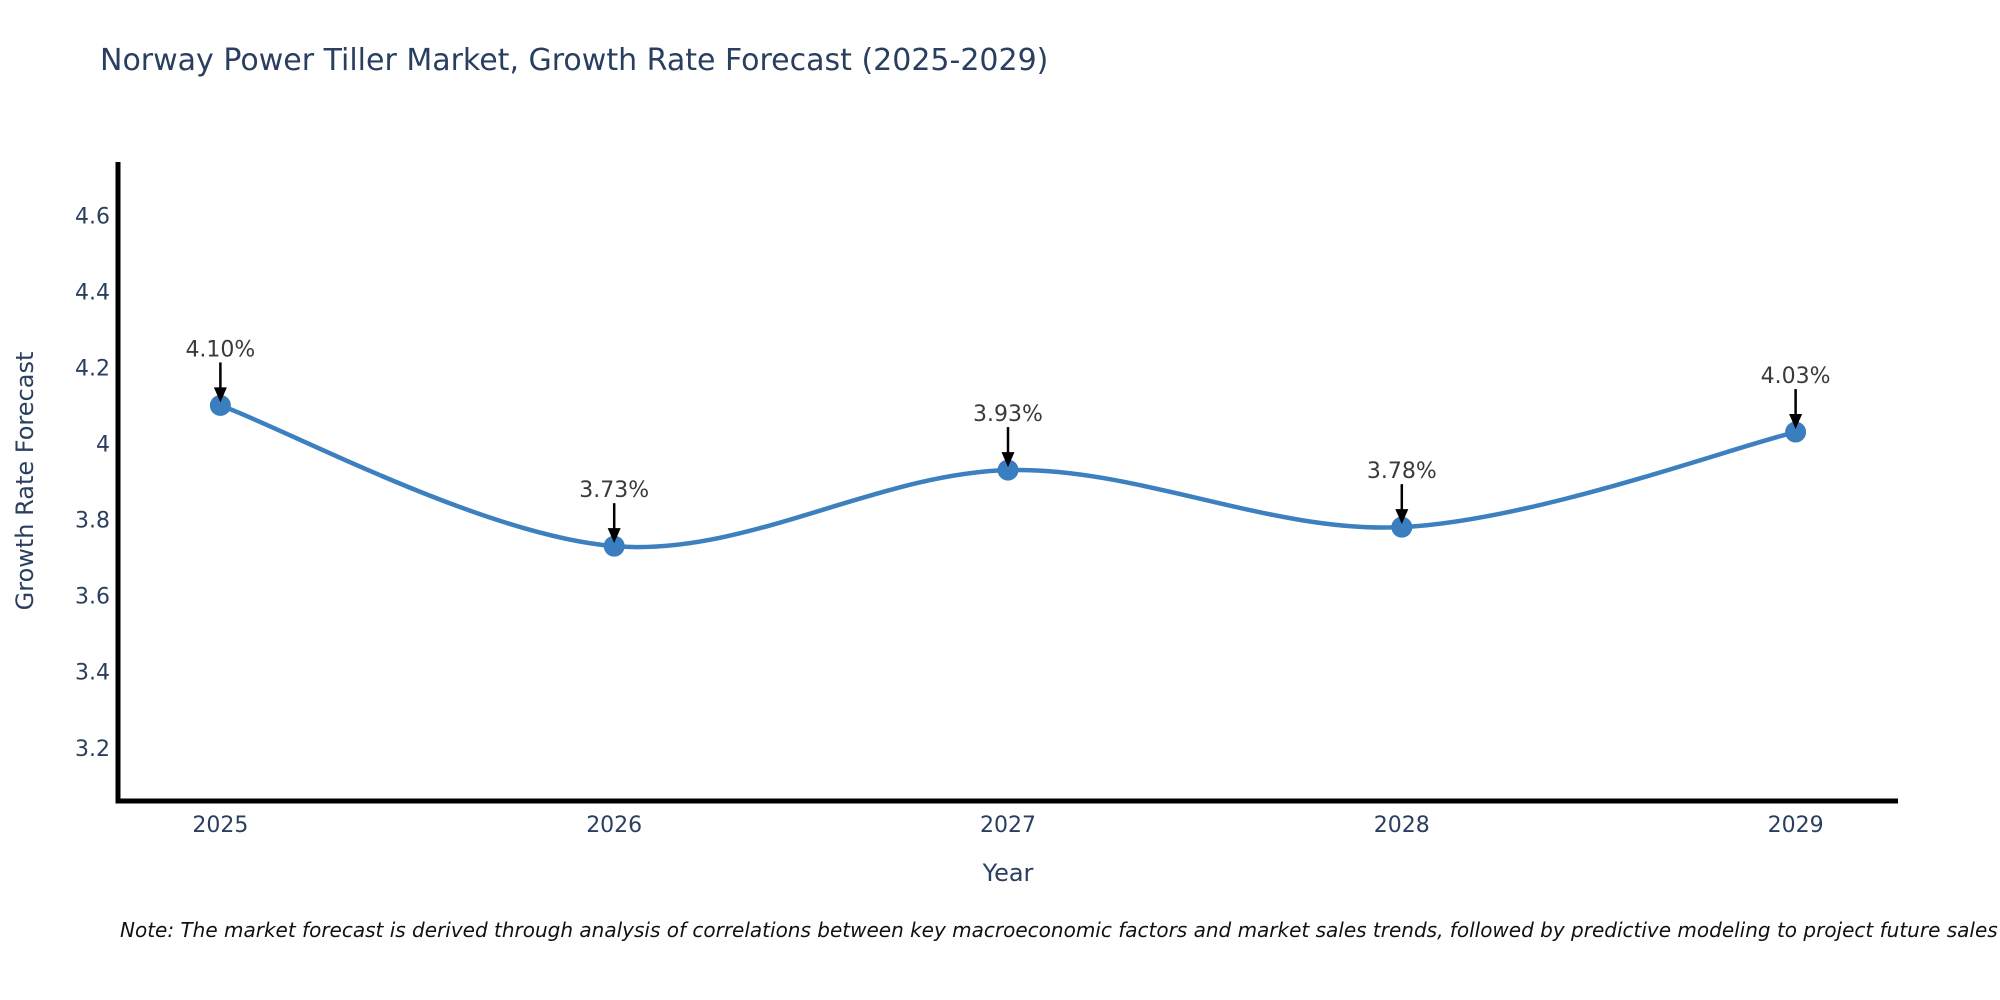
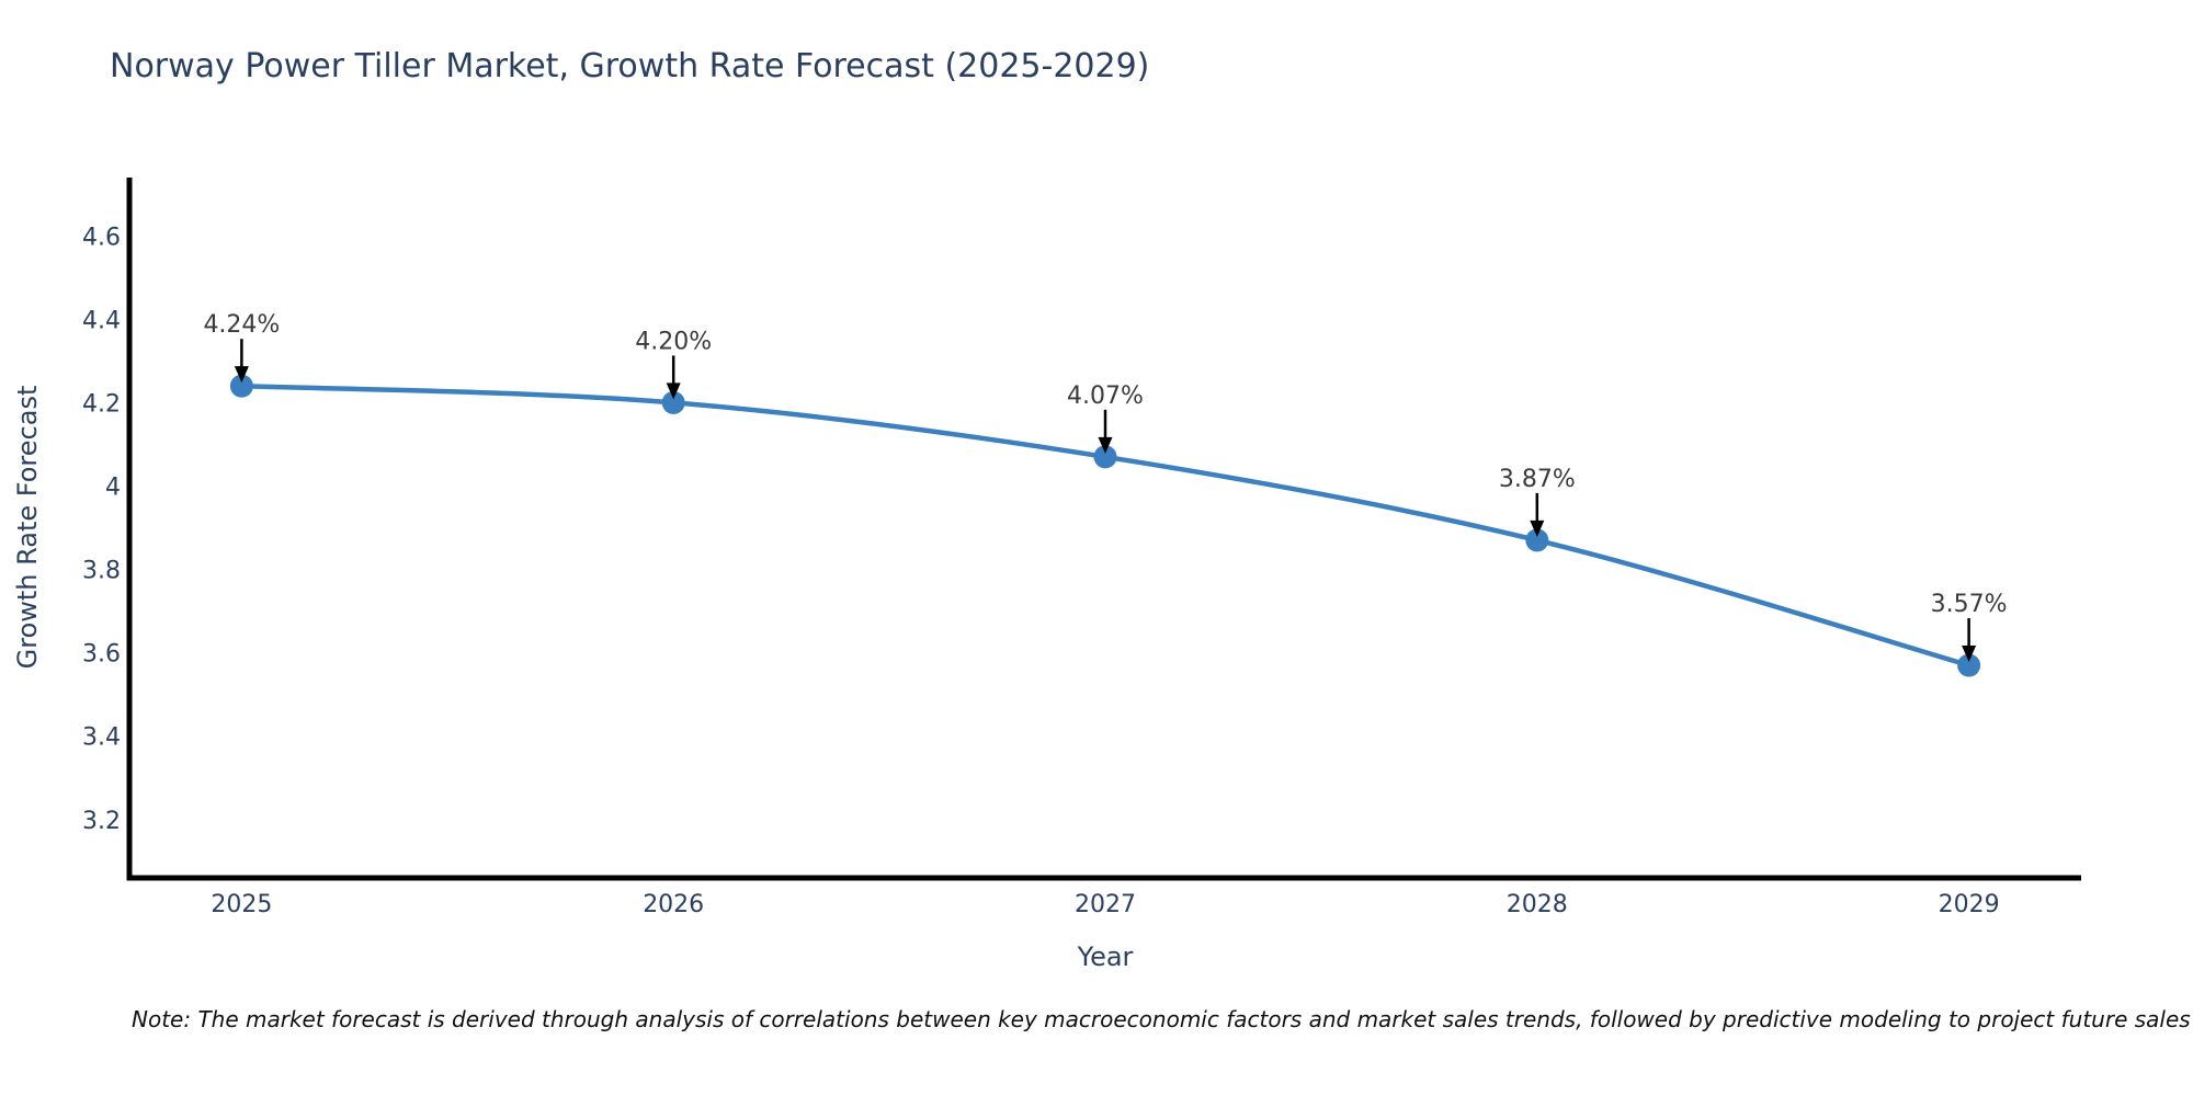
2025: 4.10% -> 4.24%
2026: 3.73% -> 4.20%
2027: 3.93% -> 4.07%
2028: 3.78% -> 3.87%
2029: 4.03% -> 3.57%
